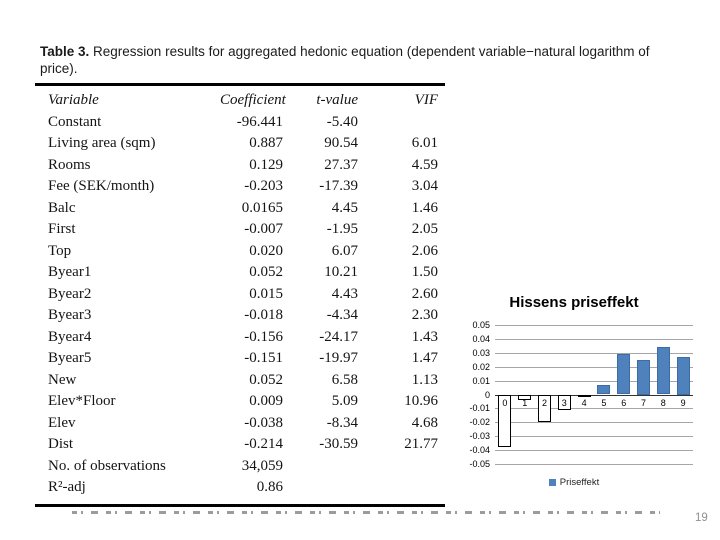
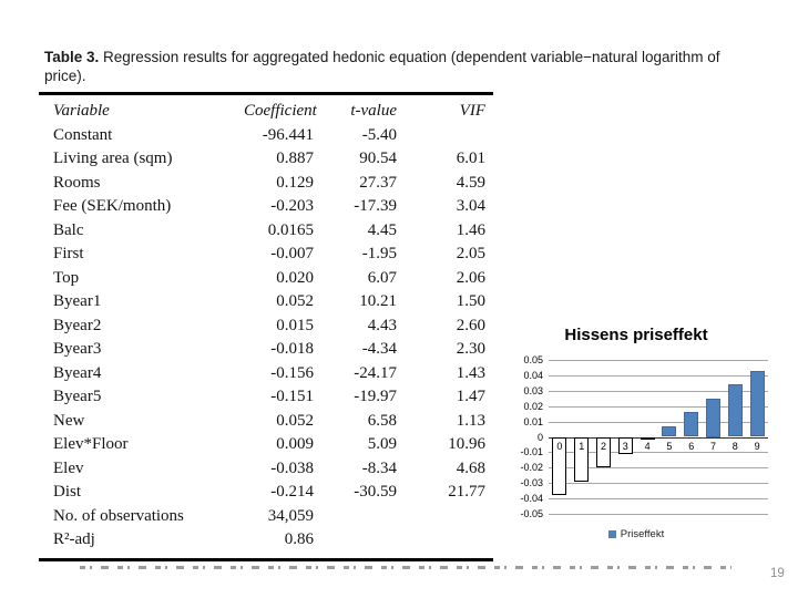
1: -0.004 -> -0.029
6: 0.029 -> 0.016
9: 0.027 -> 0.043
